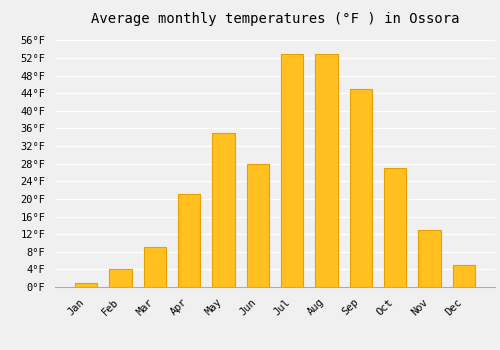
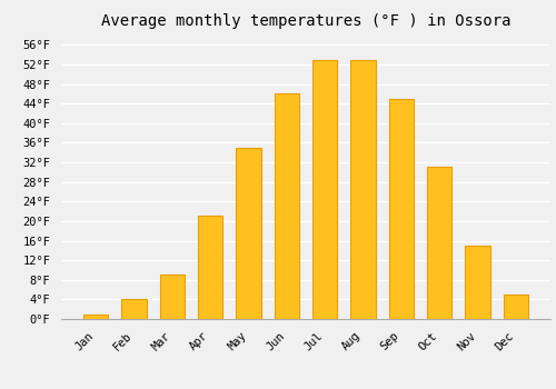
Jun: 28°F -> 46°F
Oct: 27°F -> 31°F
Nov: 13°F -> 15°F
